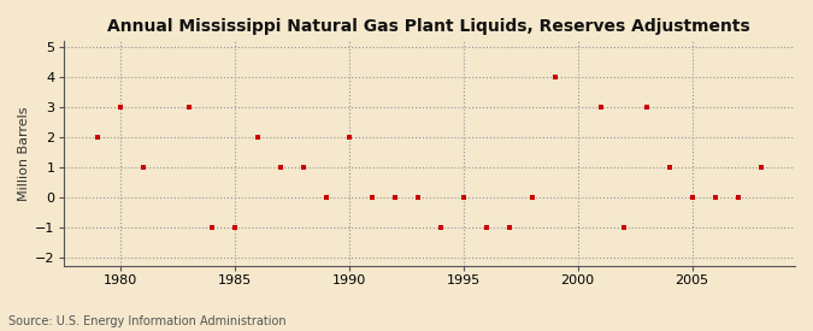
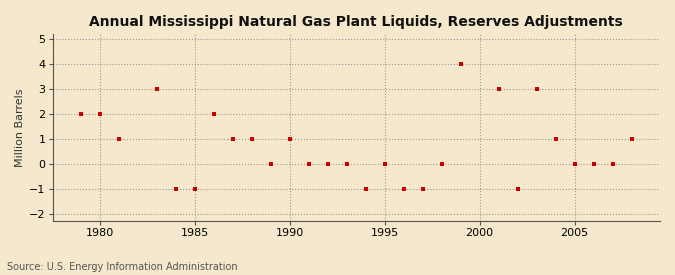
1980: 3 -> 2
1990: 2 -> 1
